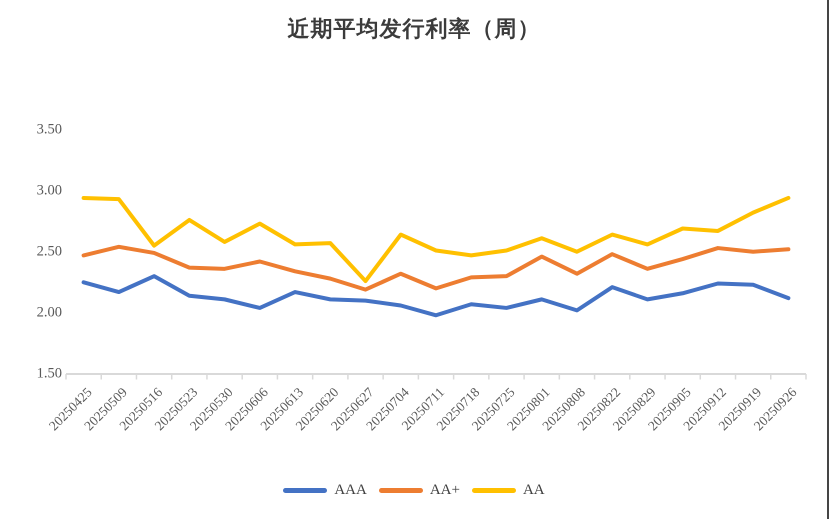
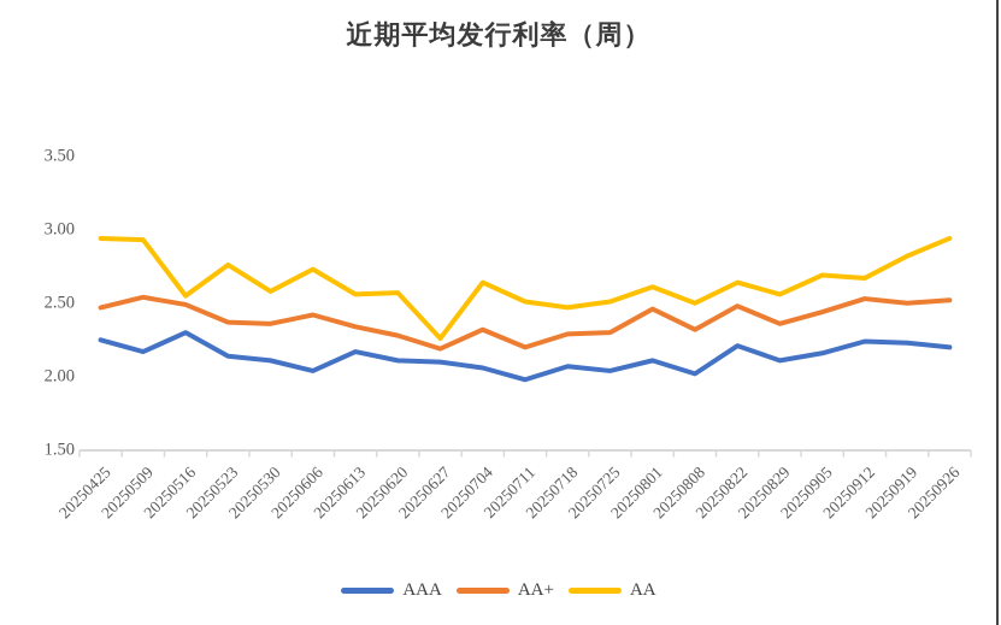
AAA/20250926: 2.11 -> 2.19
